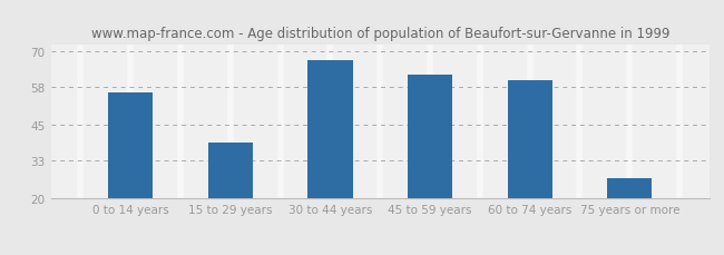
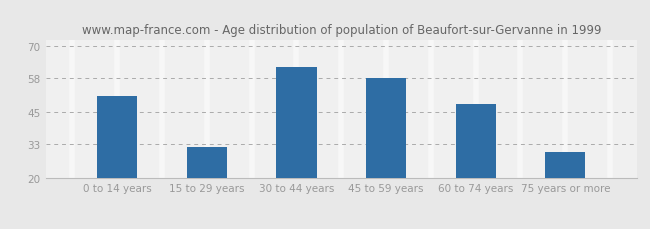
0 to 14 years: 56 -> 51
15 to 29 years: 39 -> 32
30 to 44 years: 67 -> 62
45 to 59 years: 62 -> 58
60 to 74 years: 60 -> 48
75 years or more: 27 -> 30
